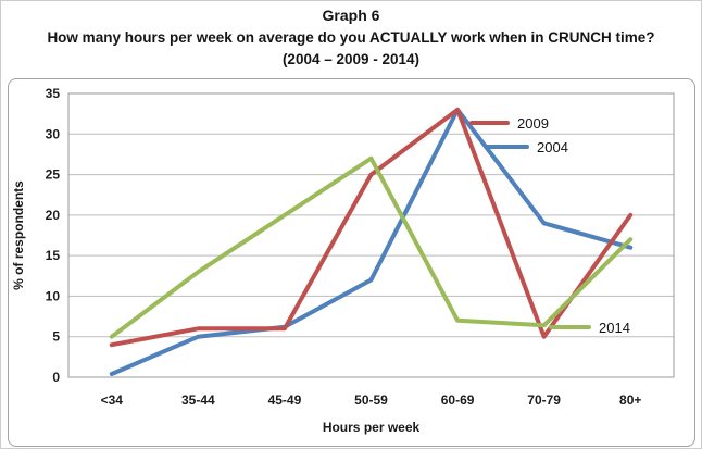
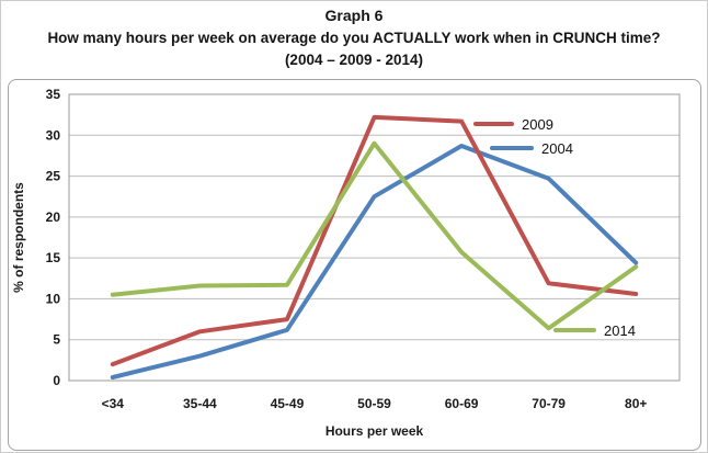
2009/<34: 4 -> 2
2014/<34: 5 -> 10
2004/35-44: 5 -> 3
2014/35-44: 13 -> 12
2009/45-49: 6 -> 8
2014/45-49: 20 -> 12
2009/50-59: 25 -> 32
2004/50-59: 12 -> 22
2014/50-59: 27 -> 29
2009/60-69: 33 -> 32
2004/60-69: 33 -> 29
2014/60-69: 7 -> 16
2009/70-79: 5 -> 12
2004/70-79: 19 -> 25
2009/80+: 20 -> 11
2004/80+: 16 -> 14
2014/80+: 17 -> 14
